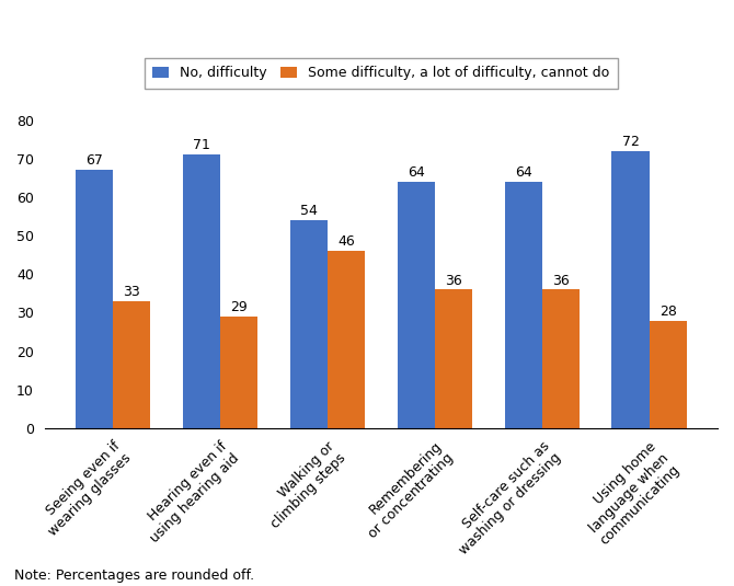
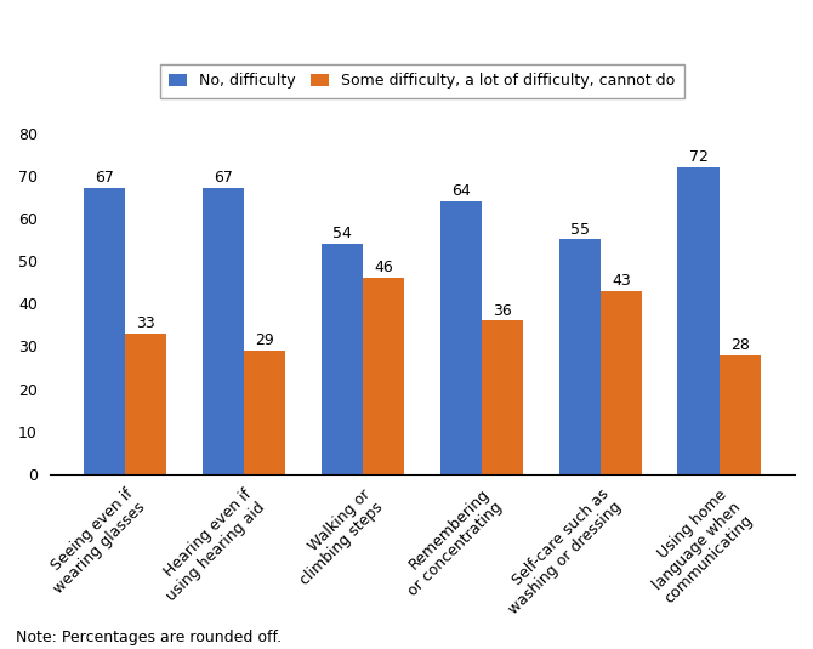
No, difficulty/Hearing even if using hearing aid: 71 -> 67
No, difficulty/Self-care such as washing or dressing: 64 -> 55
Some difficulty, a lot of difficulty, cannot do/Self-care such as washing or dressing: 36 -> 43
